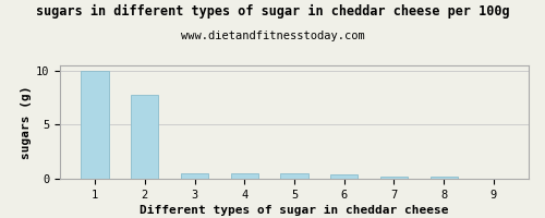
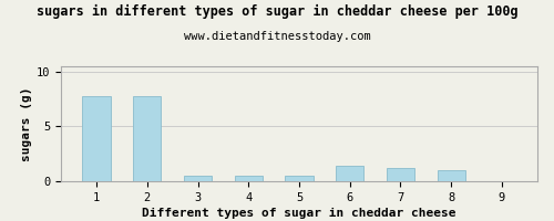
1: 10.0 -> 7.8
6: 0.4 -> 1.4
7: 0.2 -> 1.2
8: 0.2 -> 1.0
